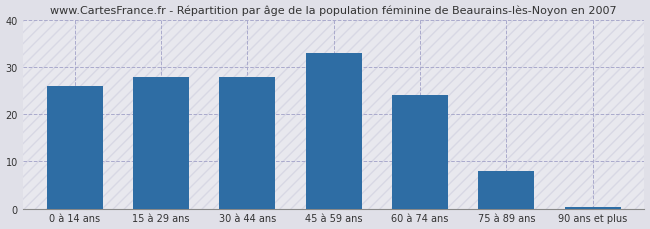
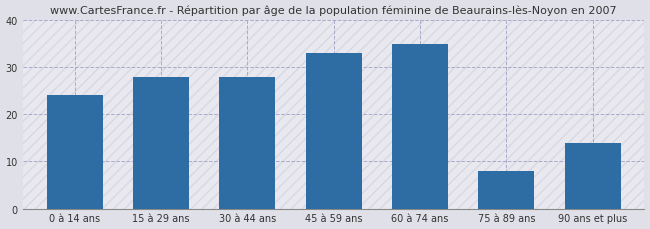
0 à 14 ans: 26.0 -> 24.0
60 à 74 ans: 24.0 -> 35.0
90 ans et plus: 0.4 -> 14.0
